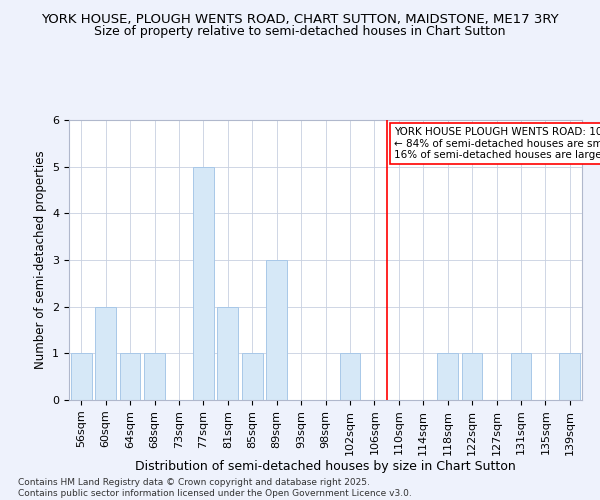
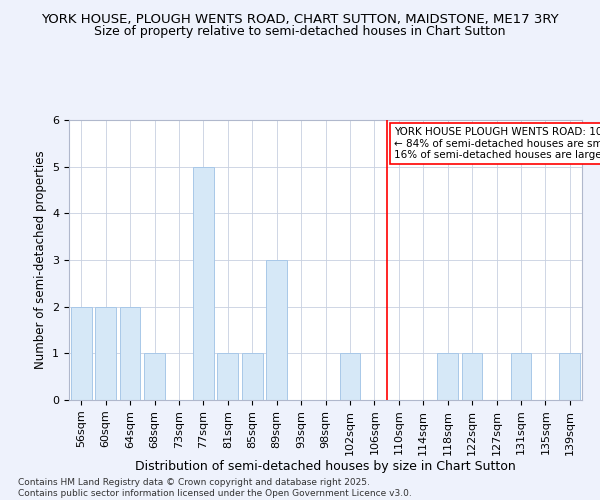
56sqm: 1 -> 2
64sqm: 1 -> 2
81sqm: 2 -> 1
